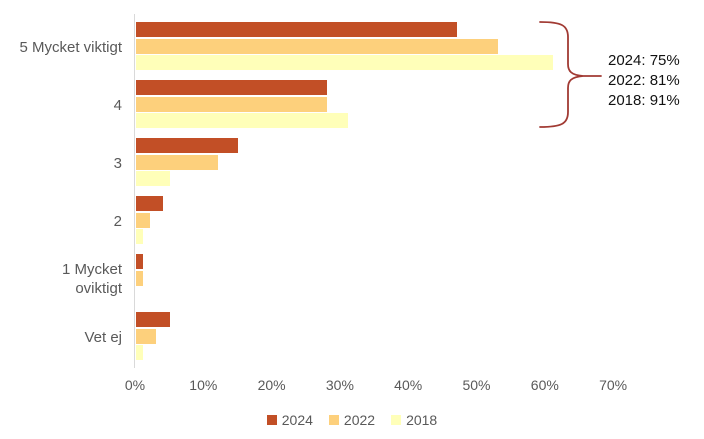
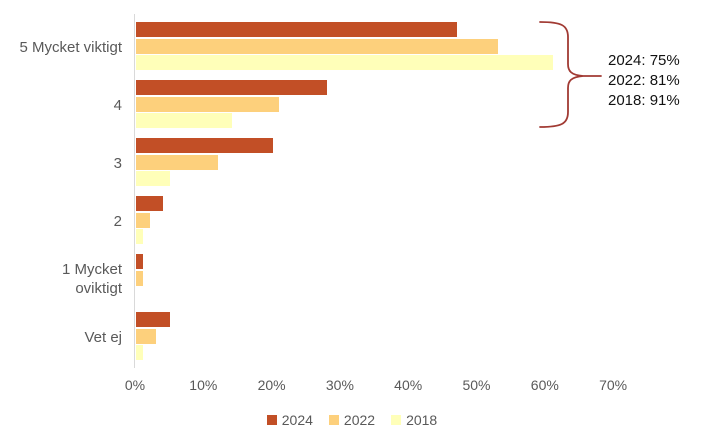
2022/4: 28% -> 21%
2018/4: 31% -> 14%
2024/3: 15% -> 20%
